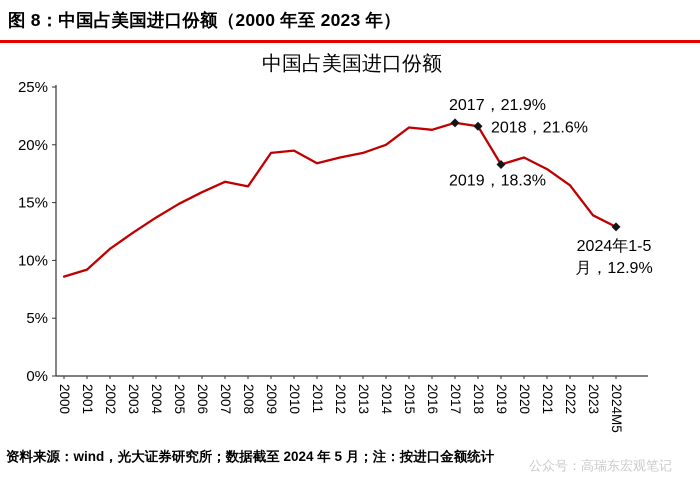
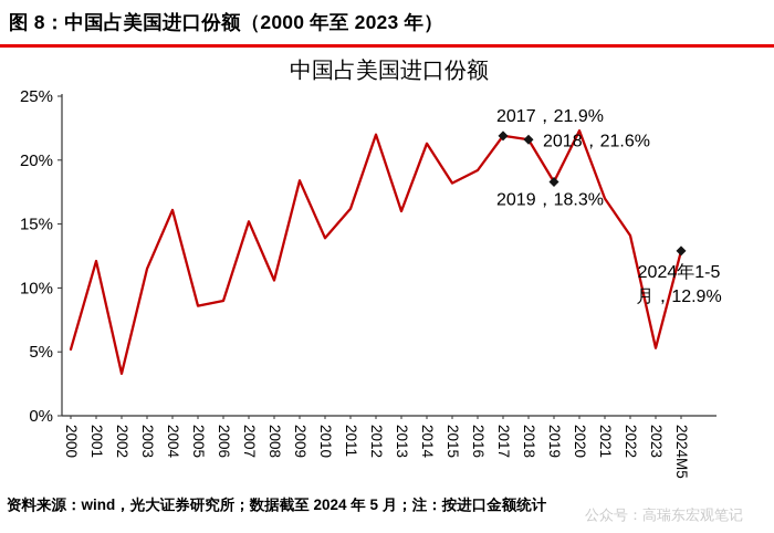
2000: 8.6% -> 5.2%
2001: 9.2% -> 12.1%
2002: 11.0% -> 3.3%
2003: 12.4% -> 11.5%
2004: 13.7% -> 16.1%
2005: 14.9% -> 8.6%
2006: 15.9% -> 9.0%
2007: 16.8% -> 15.2%
2008: 16.4% -> 10.6%
2009: 19.3% -> 18.4%
2010: 19.5% -> 13.9%
2011: 18.4% -> 16.2%
2012: 18.9% -> 22.0%
2013: 19.3% -> 16.0%
2014: 20.0% -> 21.3%
2015: 21.5% -> 18.2%
2016: 21.3% -> 19.2%
2020: 18.9% -> 22.3%
2021: 17.9% -> 17.0%
2022: 16.5% -> 14.1%
2023: 13.9% -> 5.3%
